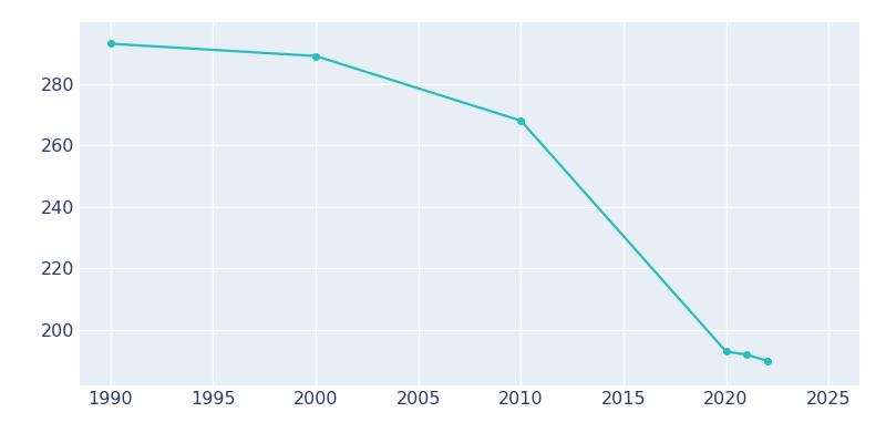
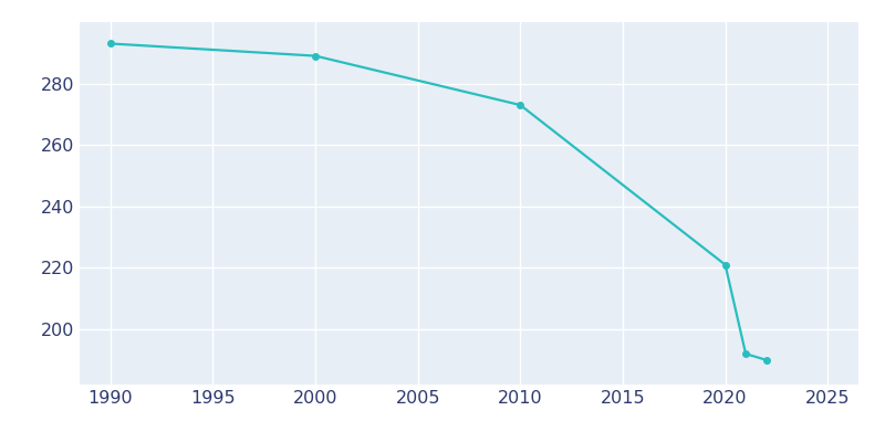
2010: 268 -> 273
2020: 193 -> 221
